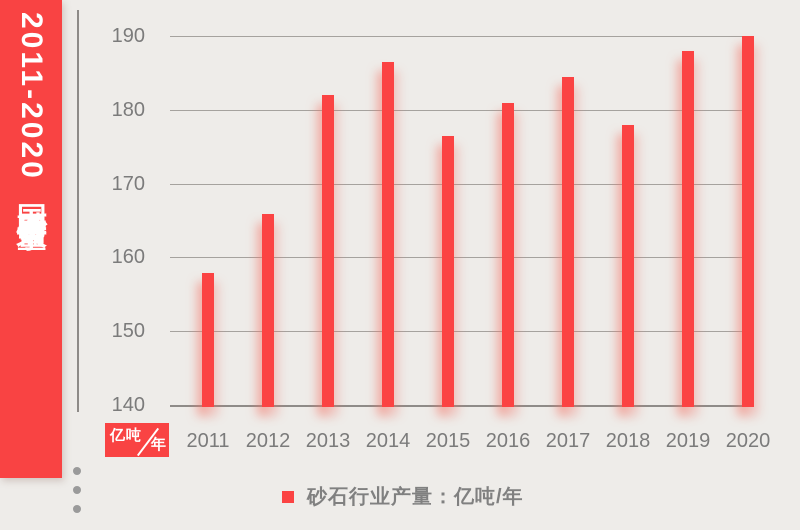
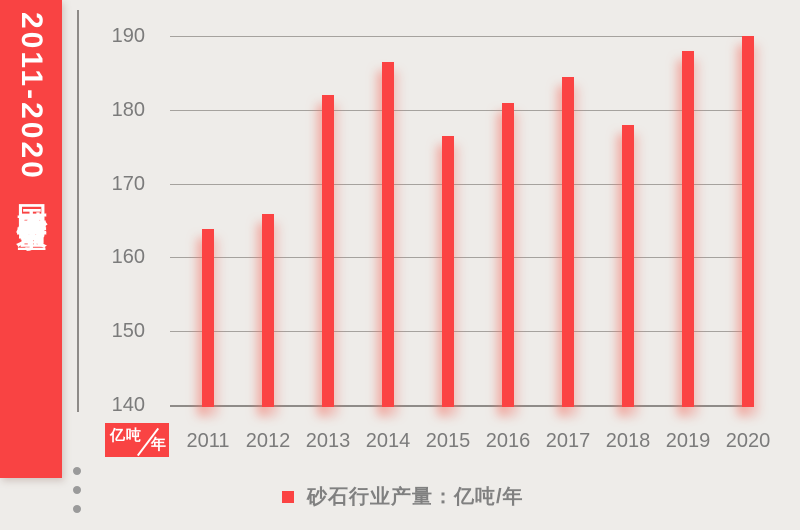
2011: 158 -> 164
